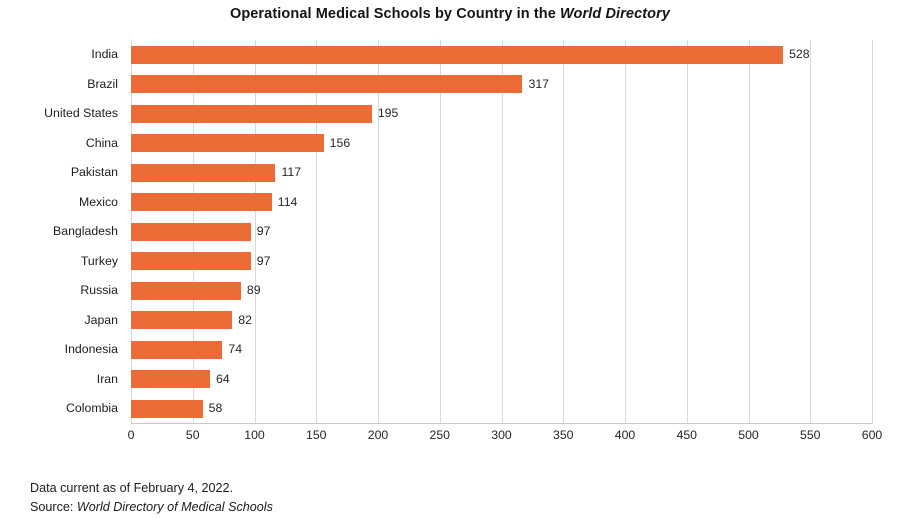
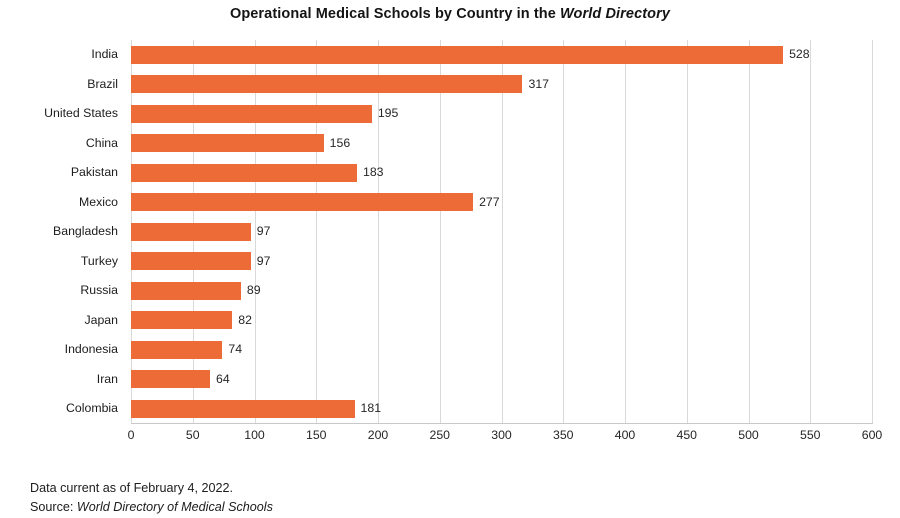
Pakistan: 117 -> 183
Mexico: 114 -> 277
Colombia: 58 -> 181
